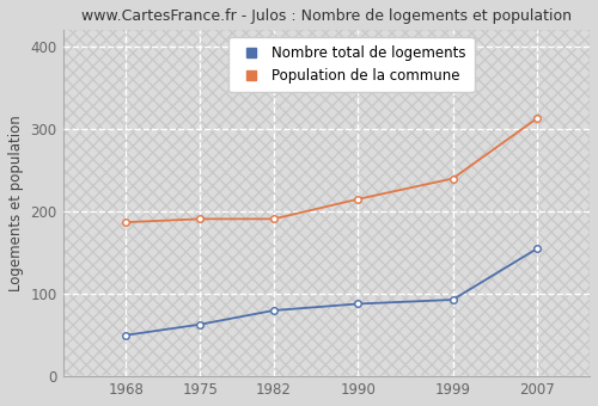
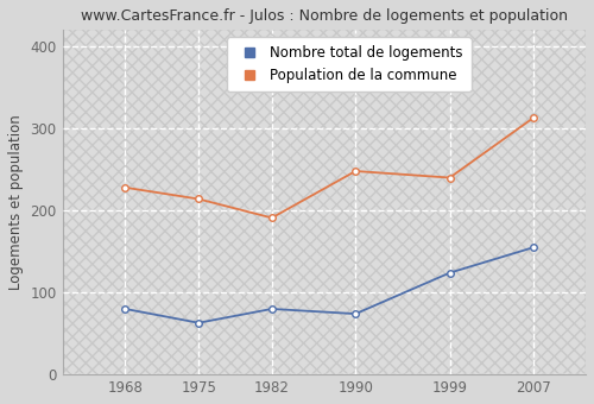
Nombre total de logements/1968: 50 -> 80
Population de la commune/1968: 187 -> 228
Population de la commune/1975: 191 -> 214
Nombre total de logements/1990: 88 -> 74
Population de la commune/1990: 215 -> 248
Nombre total de logements/1999: 93 -> 124
